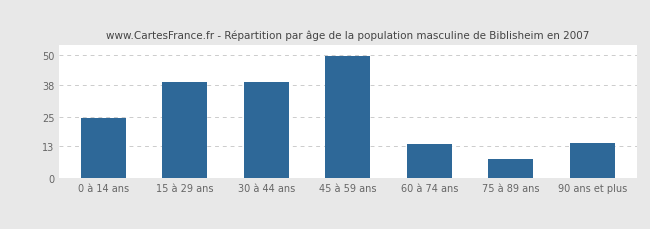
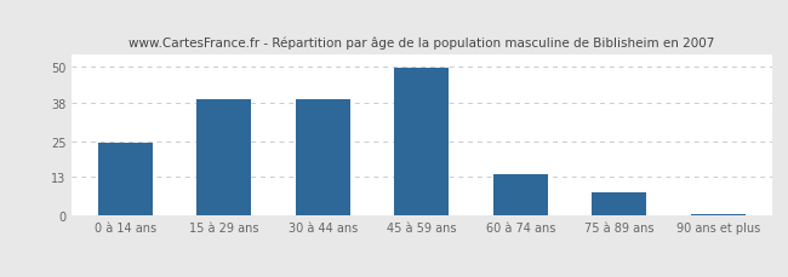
90 ans et plus: 14.5 -> 0.5
